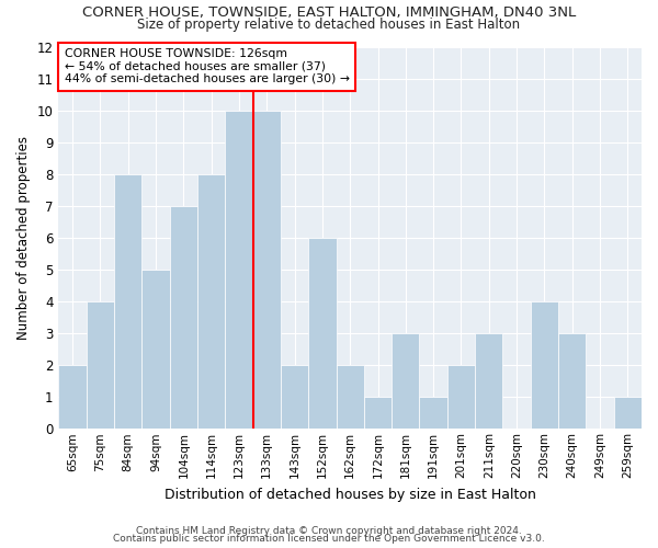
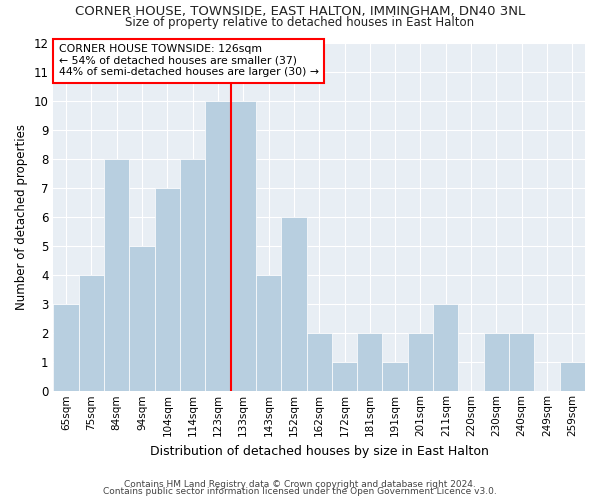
65sqm: 2 -> 3
143sqm: 2 -> 4
181sqm: 3 -> 2
230sqm: 4 -> 2
240sqm: 3 -> 2
